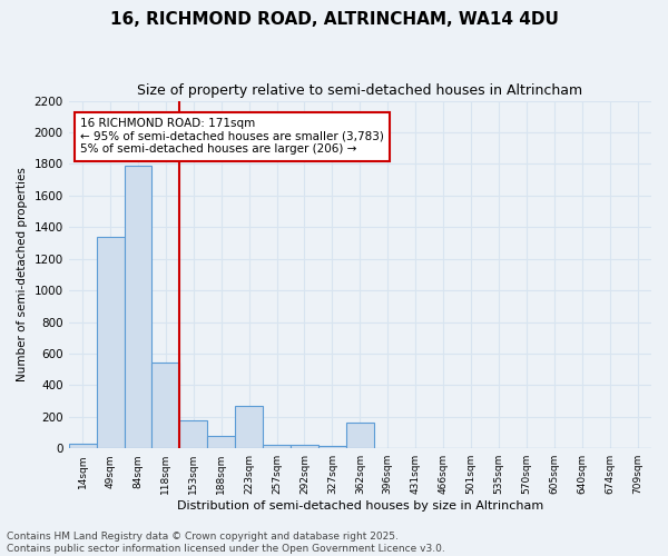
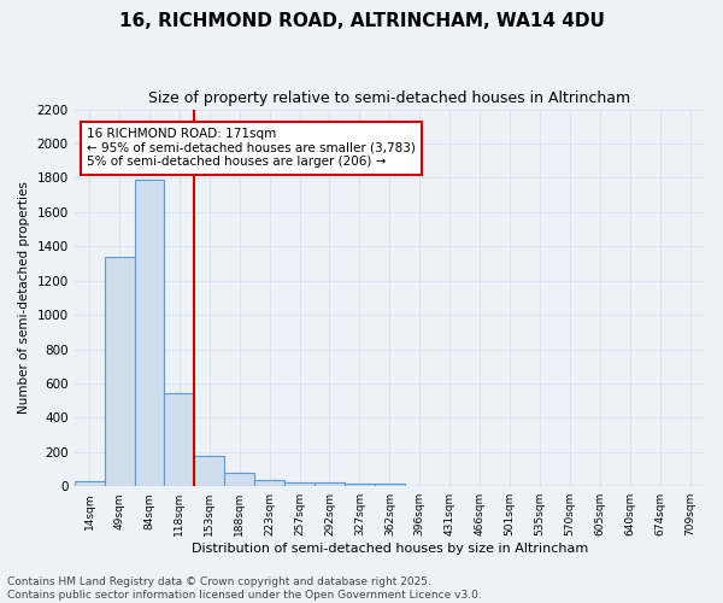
223sqm: 270 -> 40
362sqm: 160 -> 20
